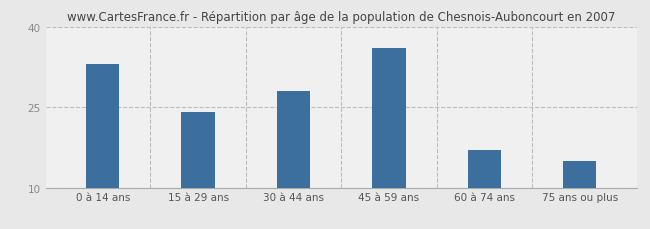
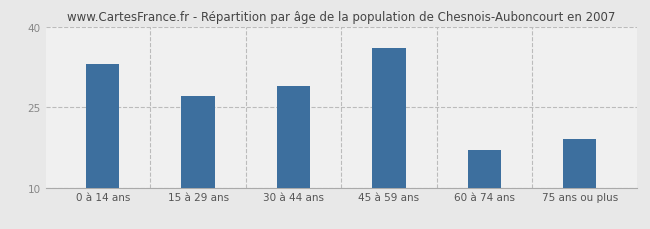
15 à 29 ans: 24 -> 27
30 à 44 ans: 28 -> 29
75 ans ou plus: 15 -> 19
